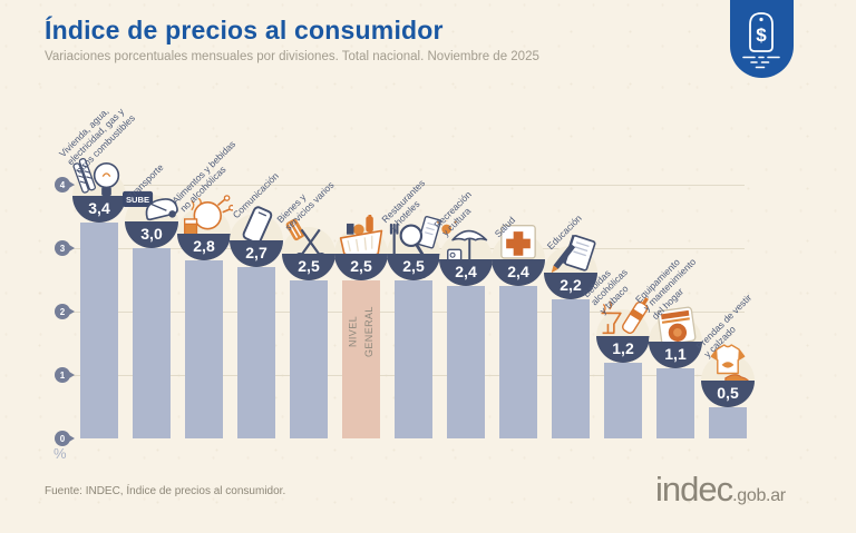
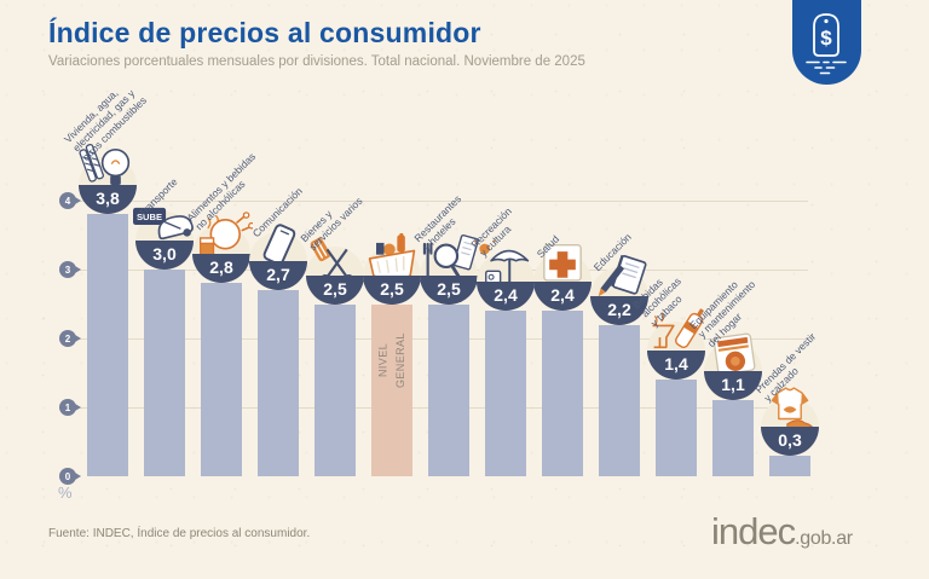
Vivienda, agua, electricidad, gas y otros combustibles: 3,4 -> 3,8
Bebidas alcohólicas y tabaco: 1,2 -> 1,4
Prendas de vestir y calzado: 0,5 -> 0,3
